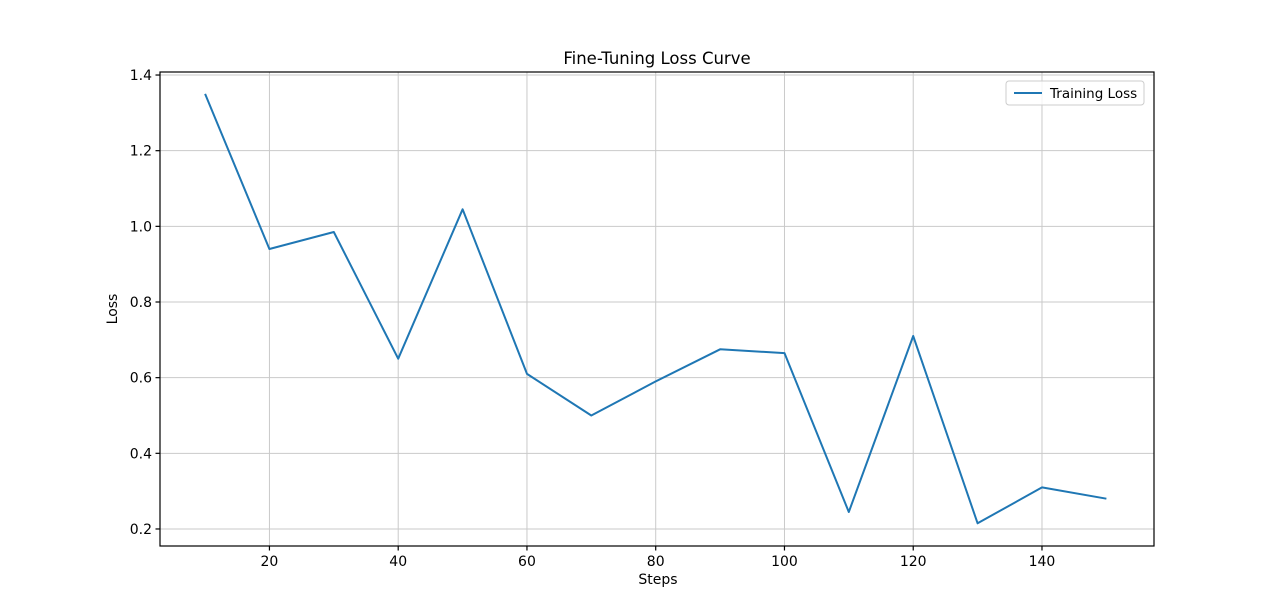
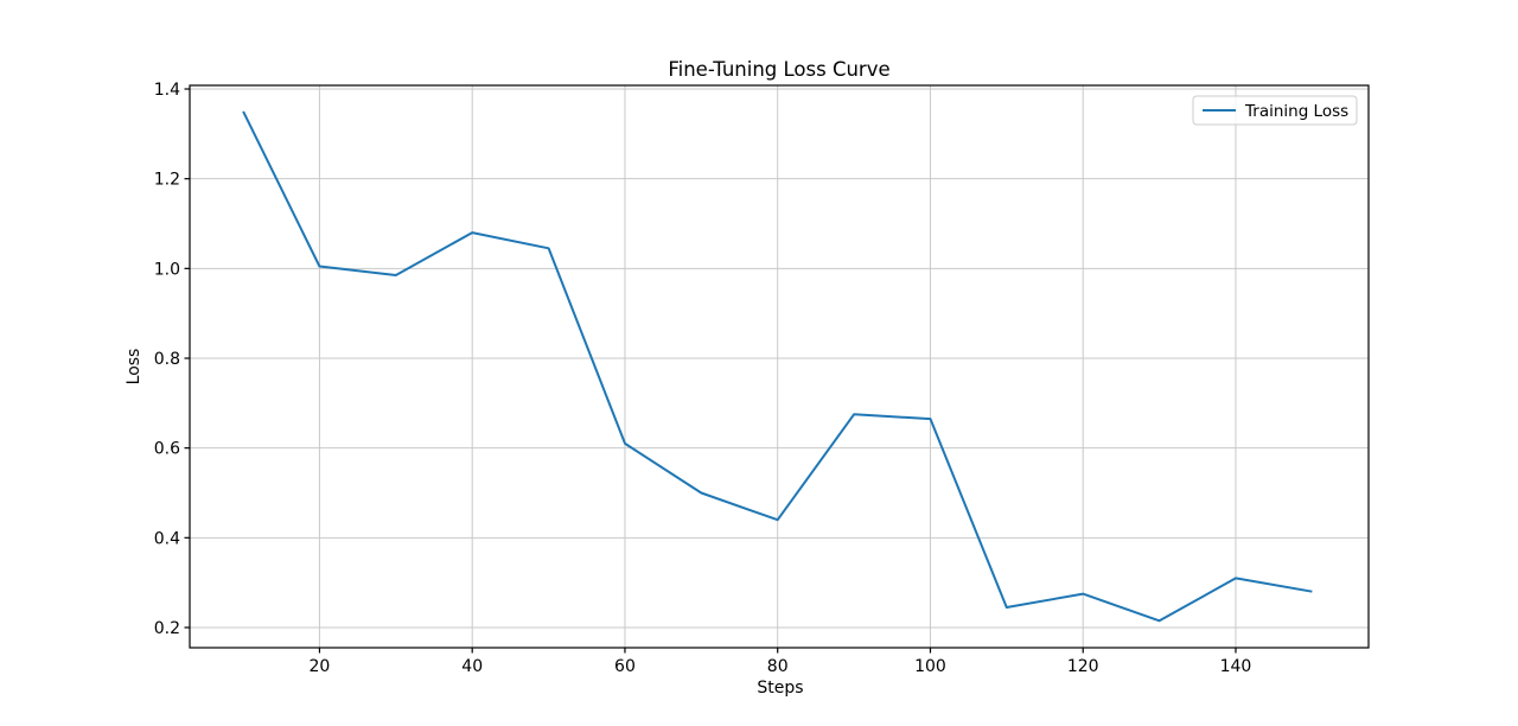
20: 0.94 -> 1.00
40: 0.65 -> 1.08
80: 0.59 -> 0.44
120: 0.71 -> 0.28
